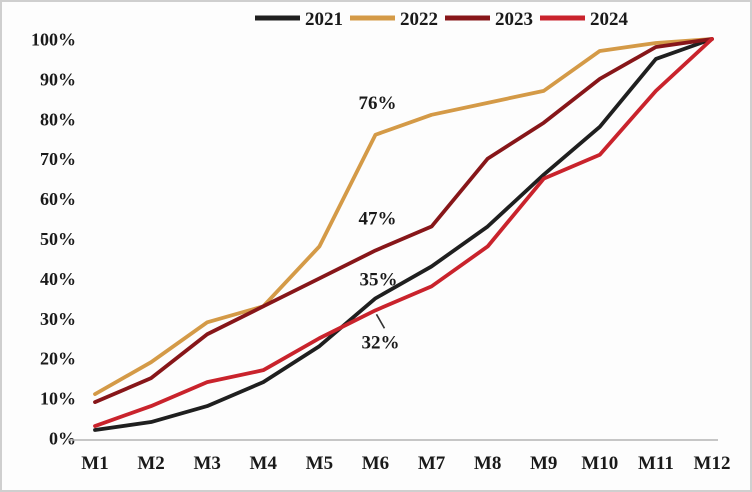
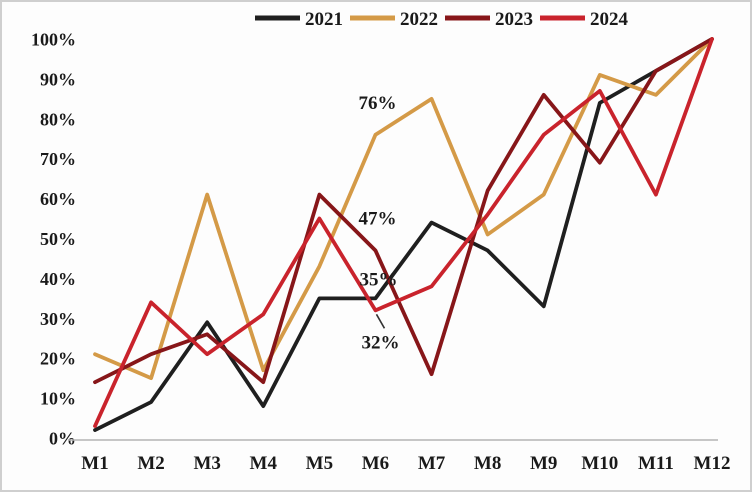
2022/M1: 11% -> 21%
2023/M1: 9% -> 14%
2021/M2: 4% -> 9%
2022/M2: 19% -> 15%
2023/M2: 15% -> 21%
2024/M2: 8% -> 34%
2021/M3: 8% -> 29%
2022/M3: 29% -> 61%
2024/M3: 14% -> 21%
2021/M4: 14% -> 8%
2022/M4: 33% -> 17%
2023/M4: 33% -> 14%
2024/M4: 17% -> 31%
2021/M5: 23% -> 35%
2022/M5: 48% -> 43%
2023/M5: 40% -> 61%
2024/M5: 25% -> 55%
2021/M7: 43% -> 54%
2022/M7: 81% -> 85%
2023/M7: 53% -> 16%
2021/M8: 53% -> 47%
2022/M8: 84% -> 51%
2023/M8: 70% -> 62%
2024/M8: 48% -> 56%
2021/M9: 66% -> 33%
2022/M9: 87% -> 61%
2023/M9: 79% -> 86%
2024/M9: 65% -> 76%
2021/M10: 78% -> 84%
2022/M10: 97% -> 91%
2023/M10: 90% -> 69%
2024/M10: 71% -> 87%
2021/M11: 95% -> 92%
2022/M11: 99% -> 86%
2023/M11: 98% -> 92%
2024/M11: 87% -> 61%
